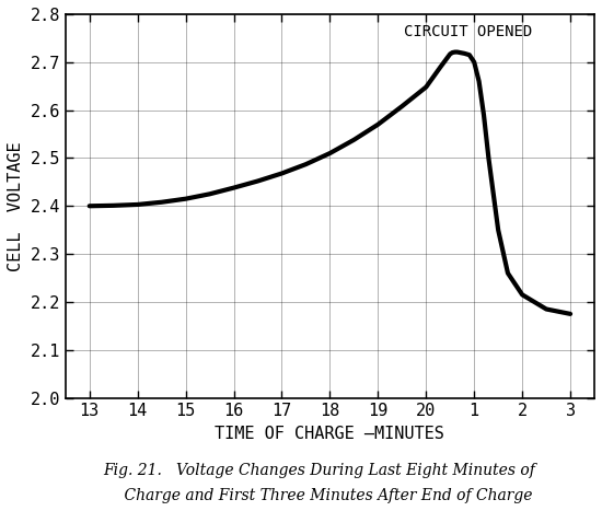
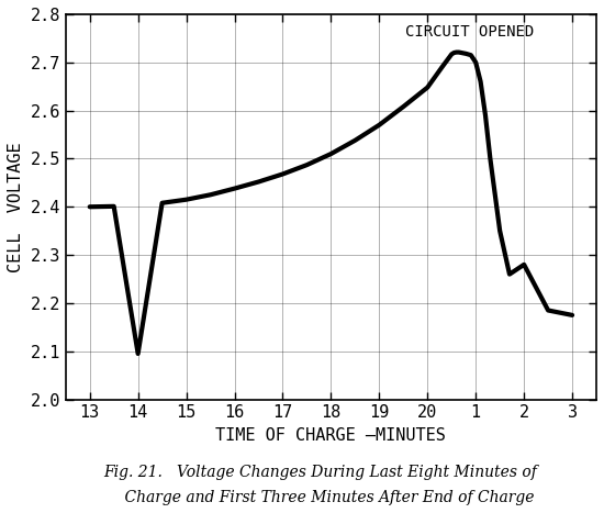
14: 2.403 -> 2.095
2: 2.215 -> 2.280
